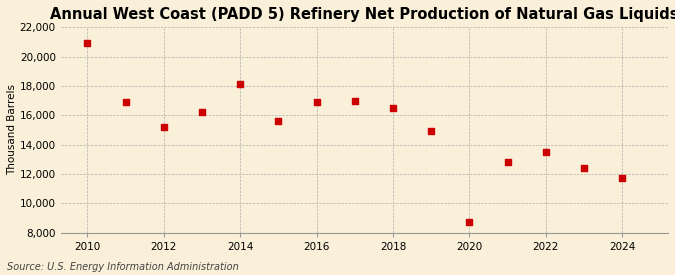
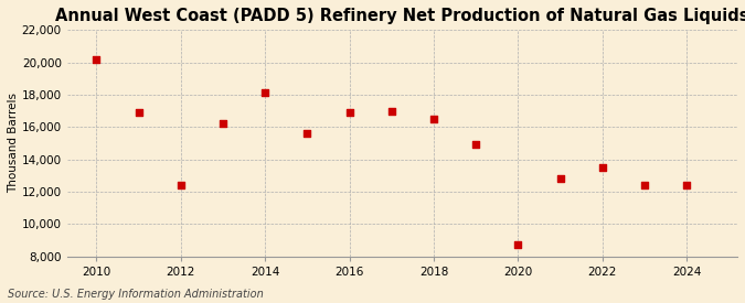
2010: 20,900 -> 20,200
2012: 15,200 -> 12,400
2024: 11,700 -> 12,400
